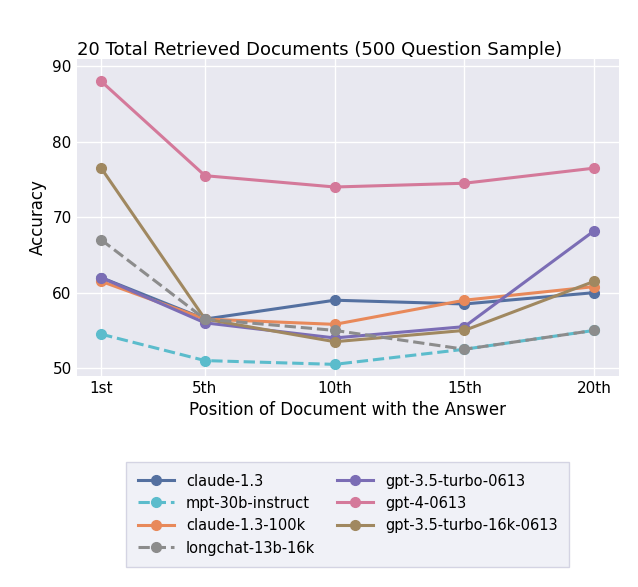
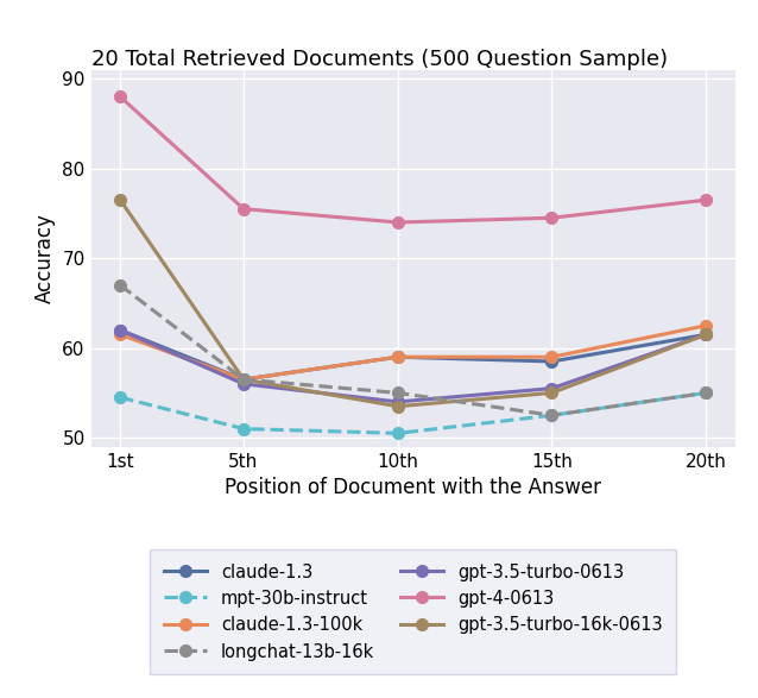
claude-1.3-100k/10th: 55.8 -> 59.0
claude-1.3/20th: 60.0 -> 61.5
claude-1.3-100k/20th: 60.8 -> 62.5
gpt-3.5-turbo-0613/20th: 68.2 -> 61.5
